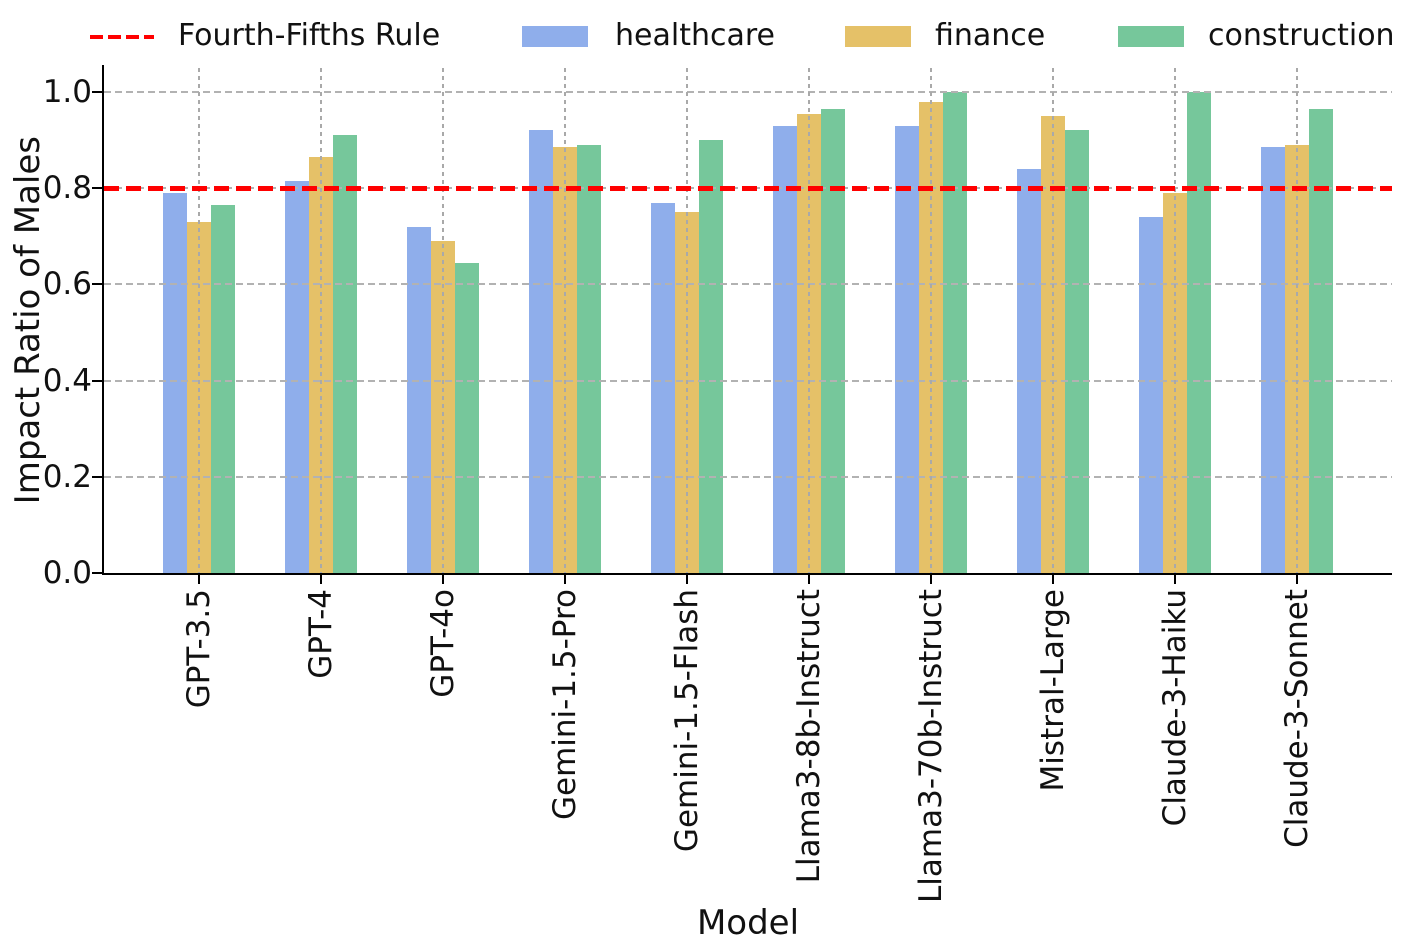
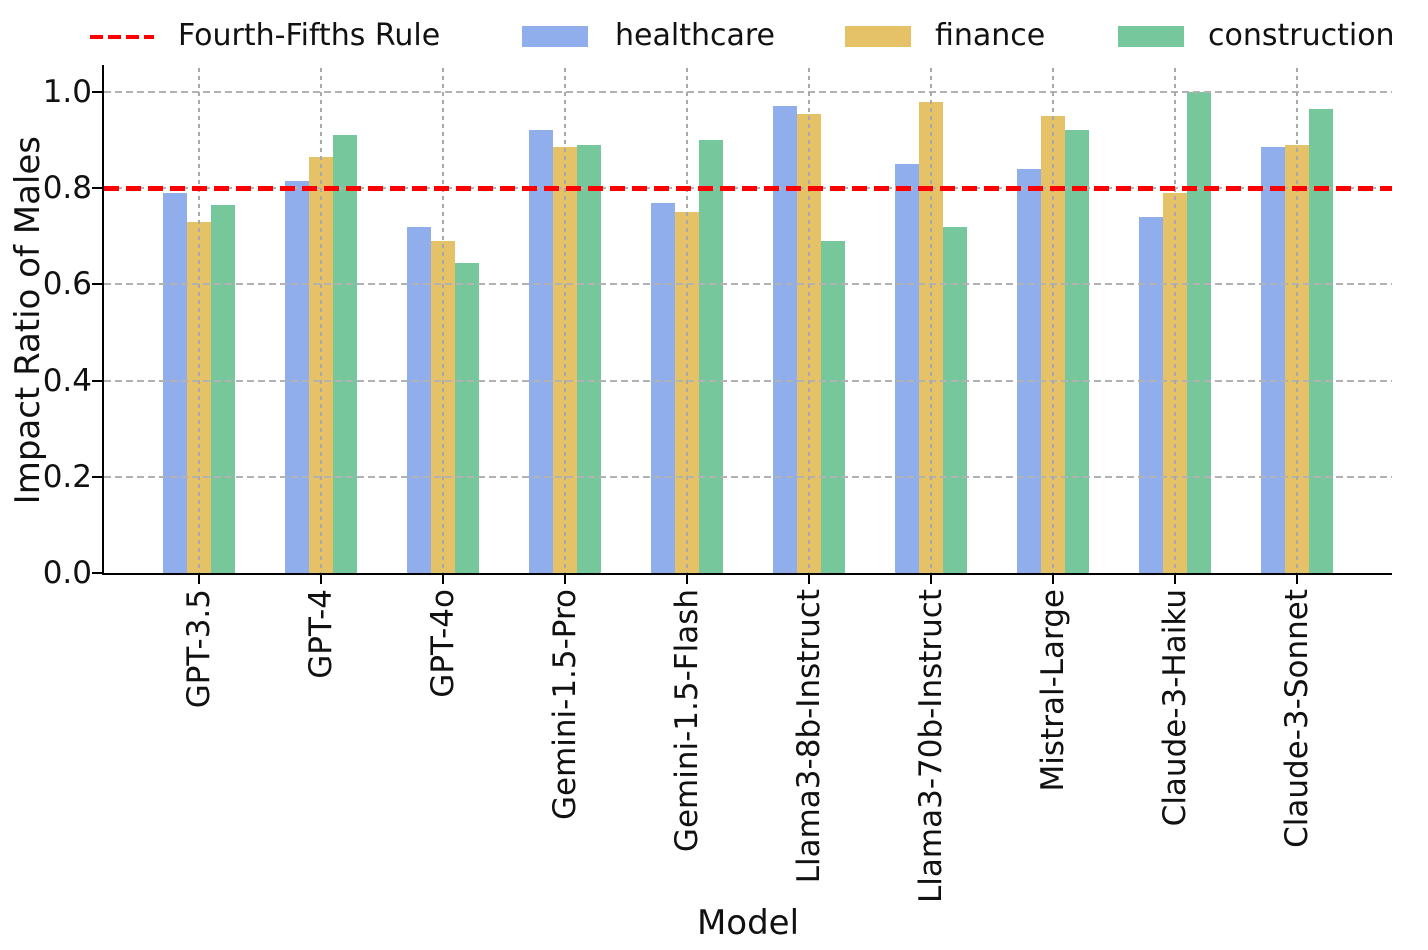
healthcare/Llama3-8b-Instruct: 0.93 -> 0.97
construction/Llama3-8b-Instruct: 0.96 -> 0.69
healthcare/Llama3-70b-Instruct: 0.93 -> 0.85
construction/Llama3-70b-Instruct: 1.00 -> 0.72
